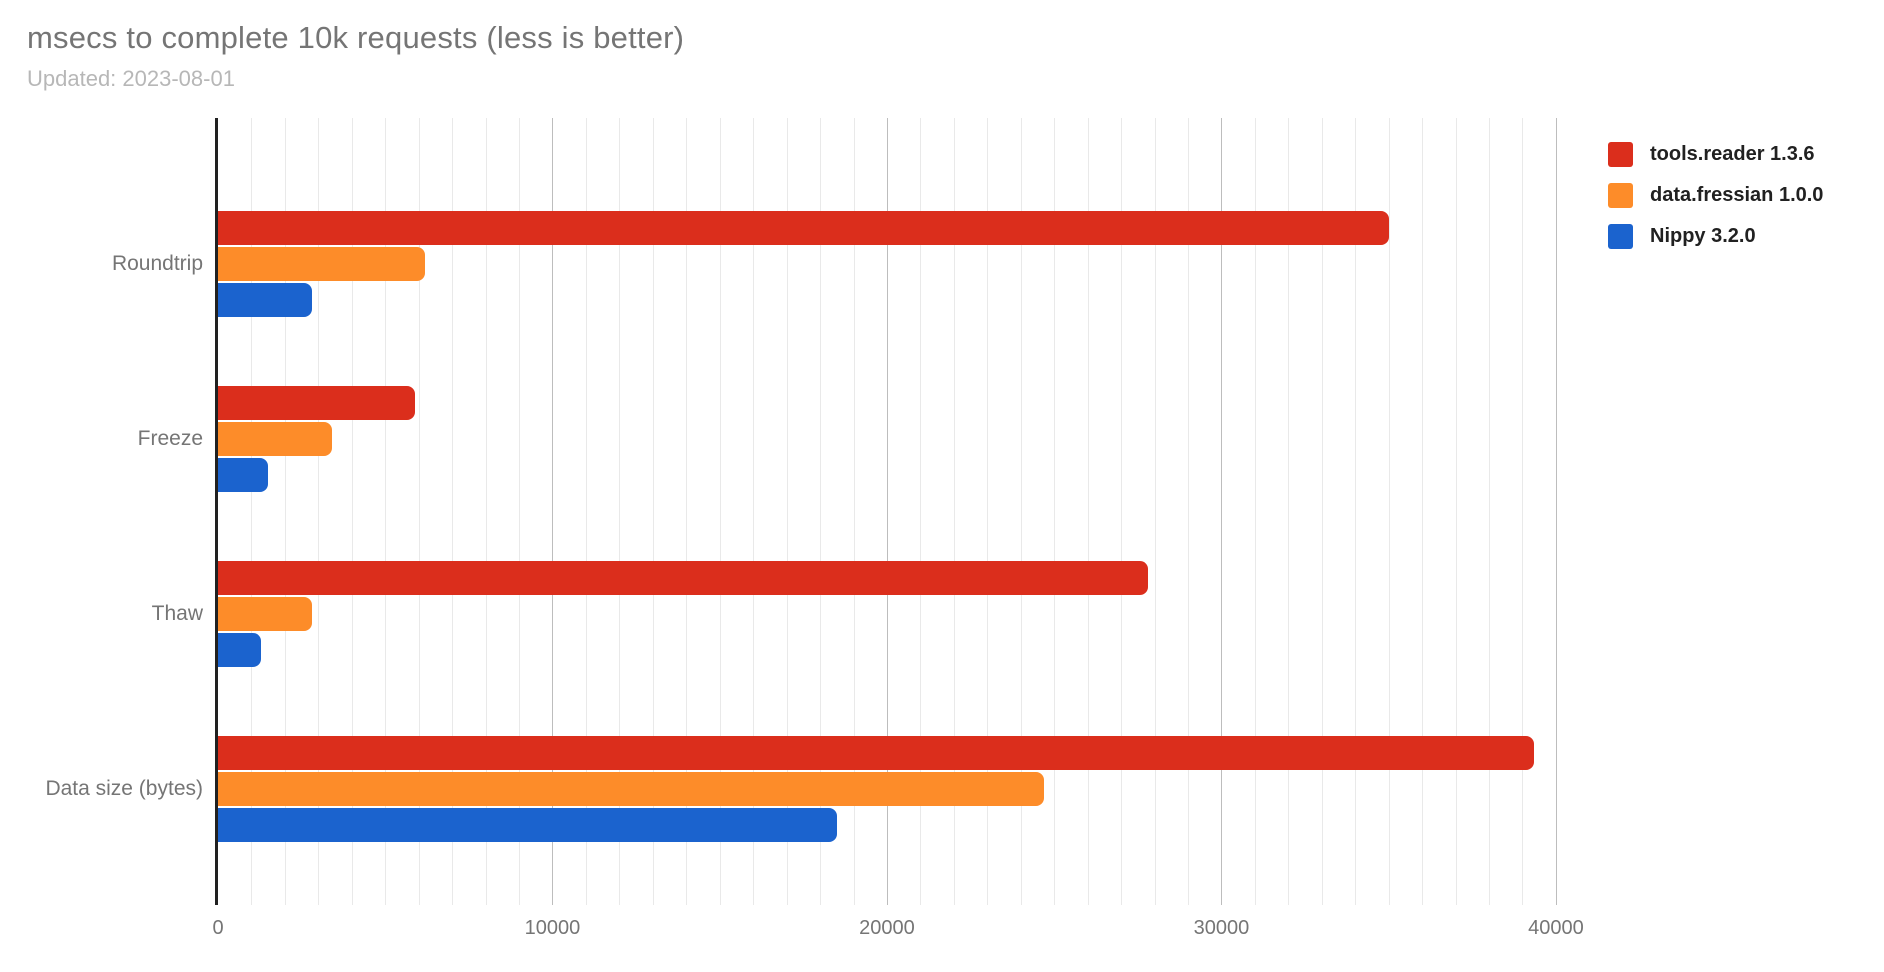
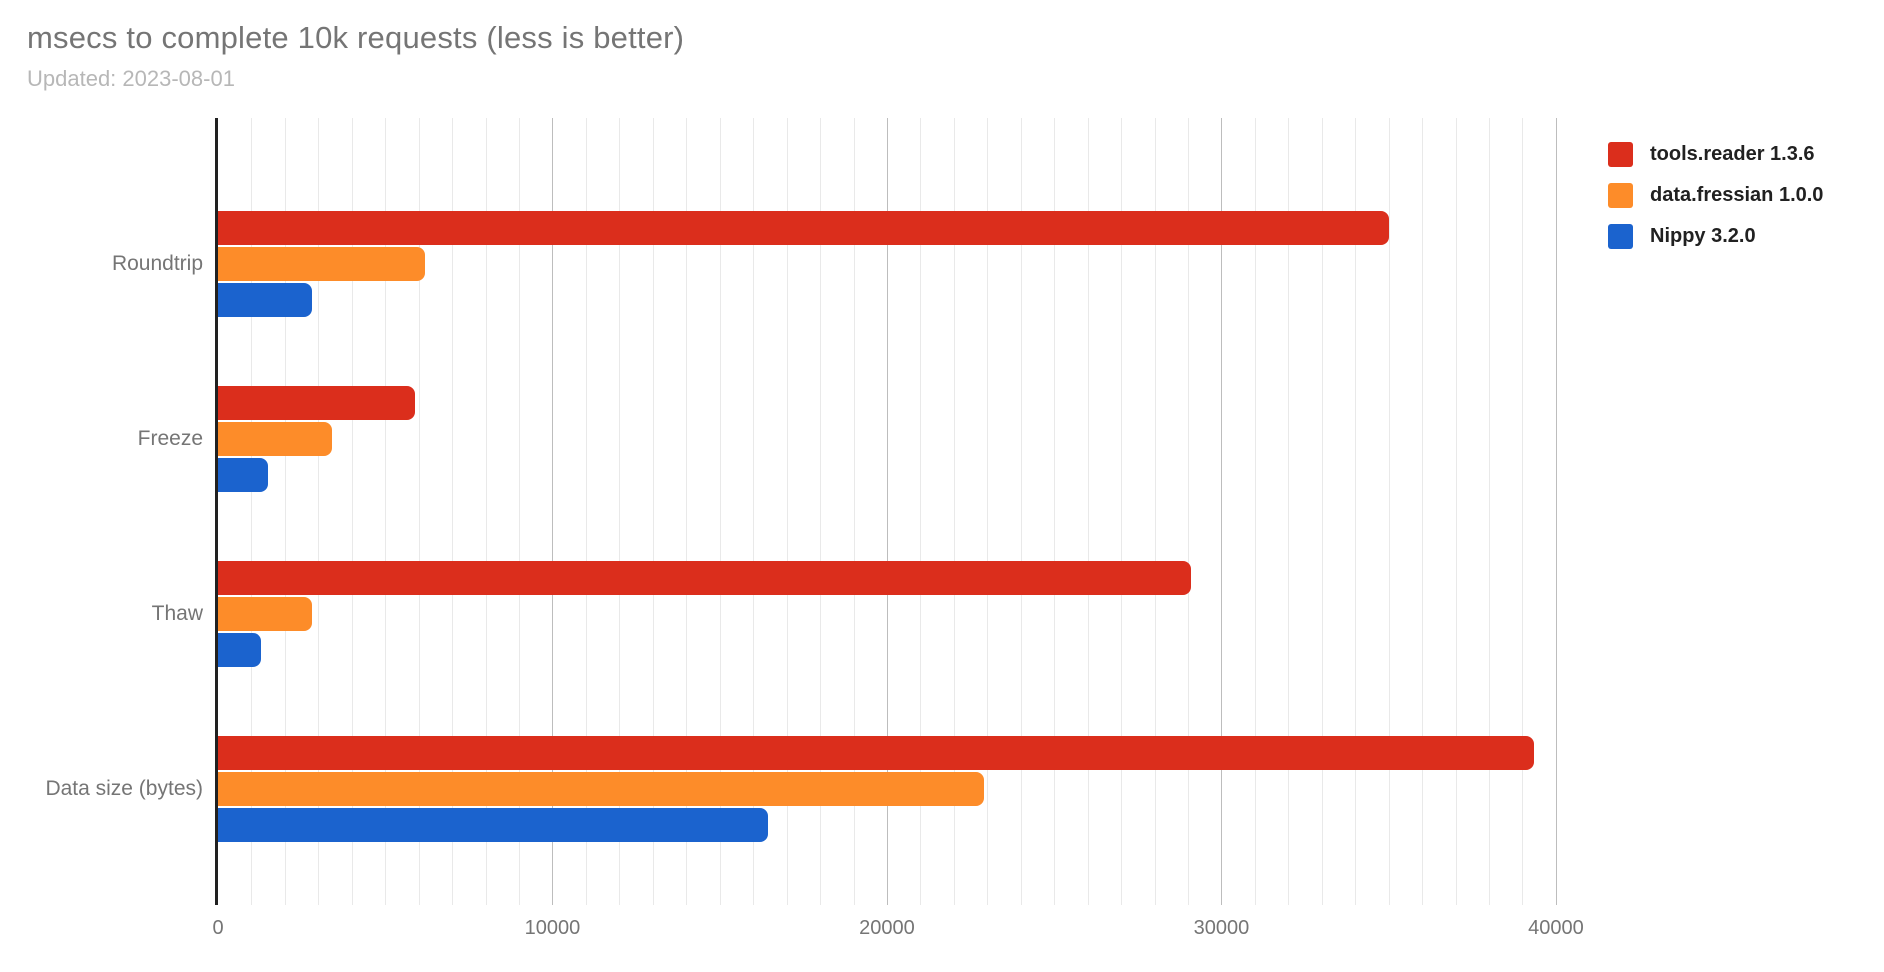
tools.reader 1.3.6/Thaw: 27800 -> 29100
data.fressian 1.0.0/Data size (bytes): 24700 -> 22900
Nippy 3.2.0/Data size (bytes): 18500 -> 16400
